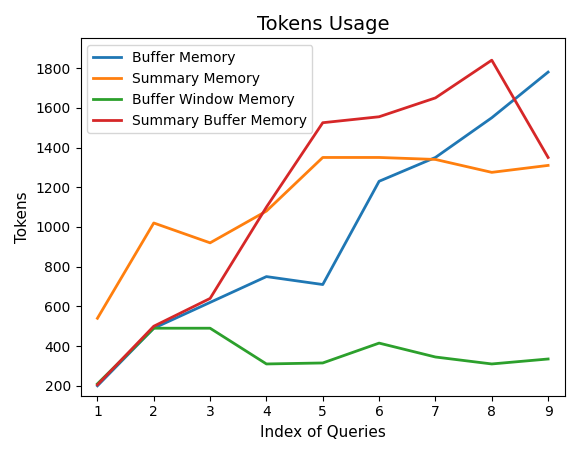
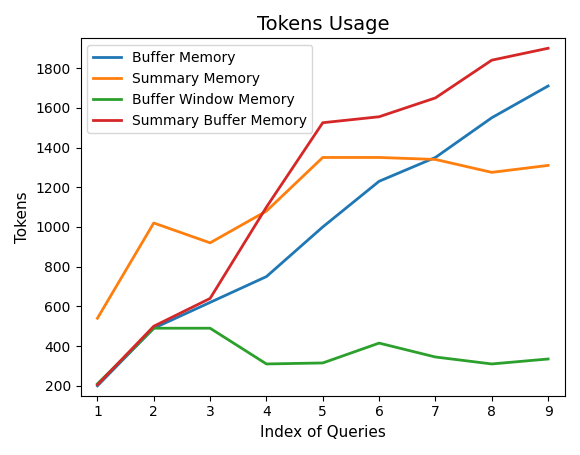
Buffer Memory/5: 710 -> 1000
Buffer Memory/9: 1780 -> 1710
Summary Buffer Memory/9: 1350 -> 1900
